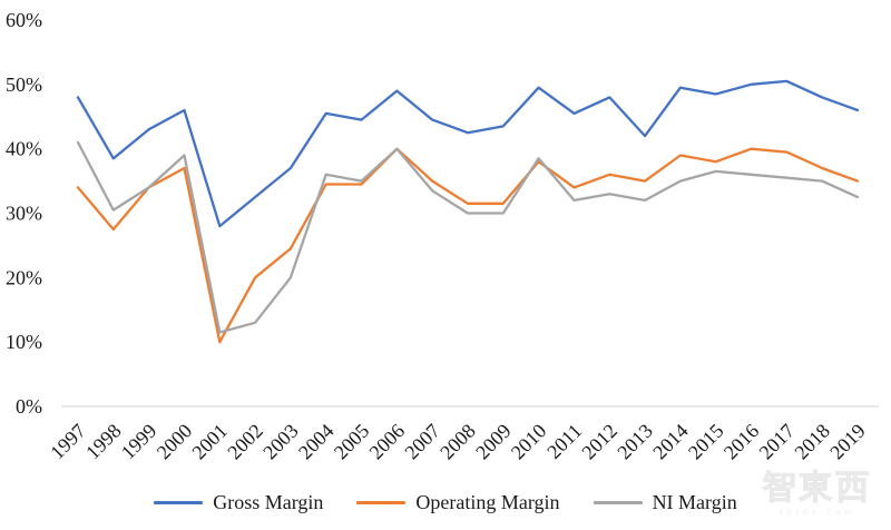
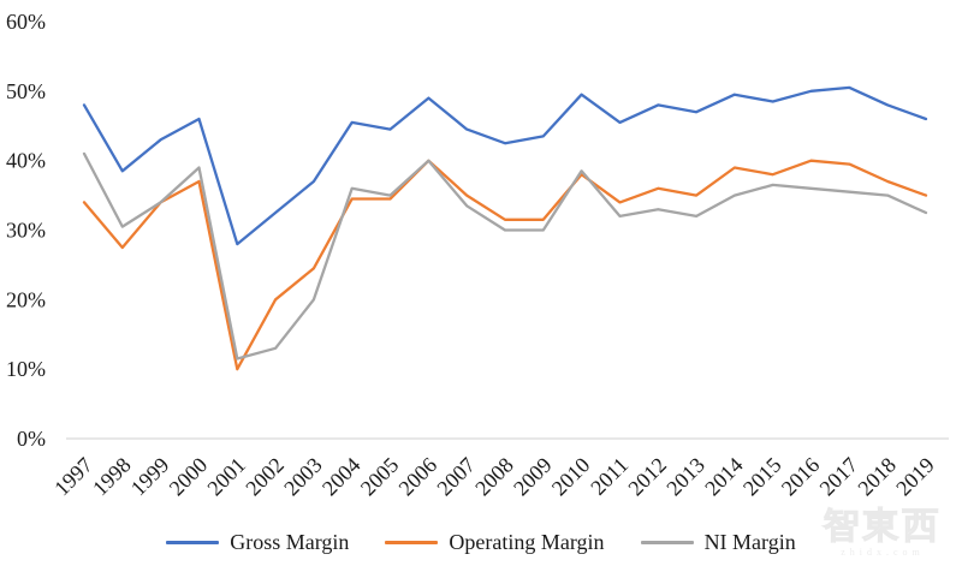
Gross Margin/2013: 42% -> 47%
